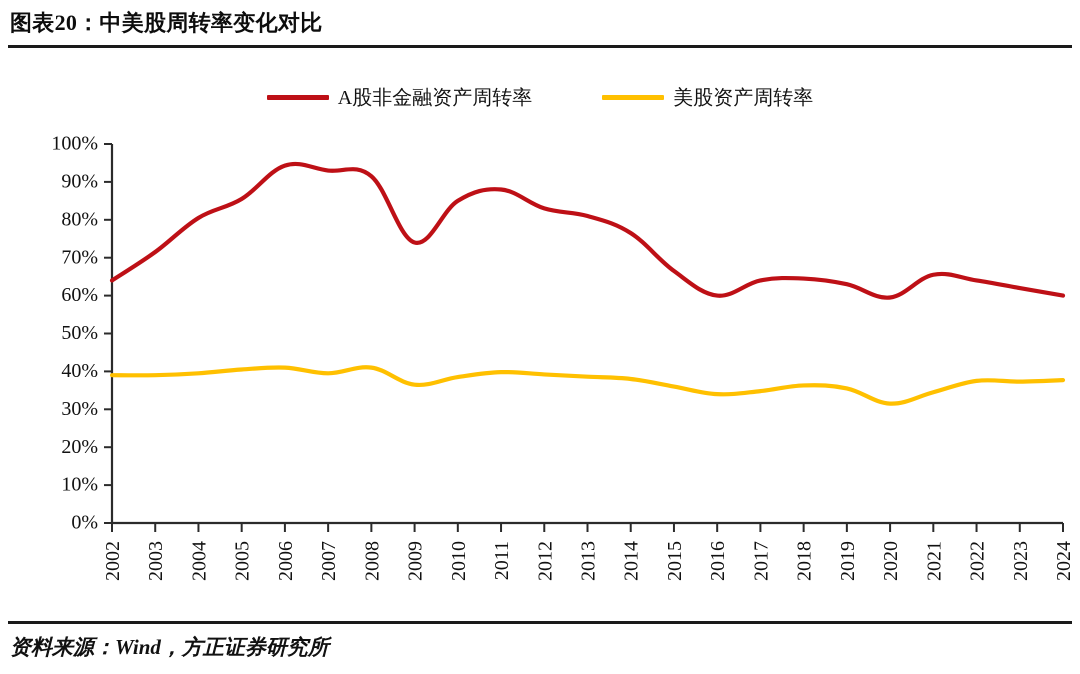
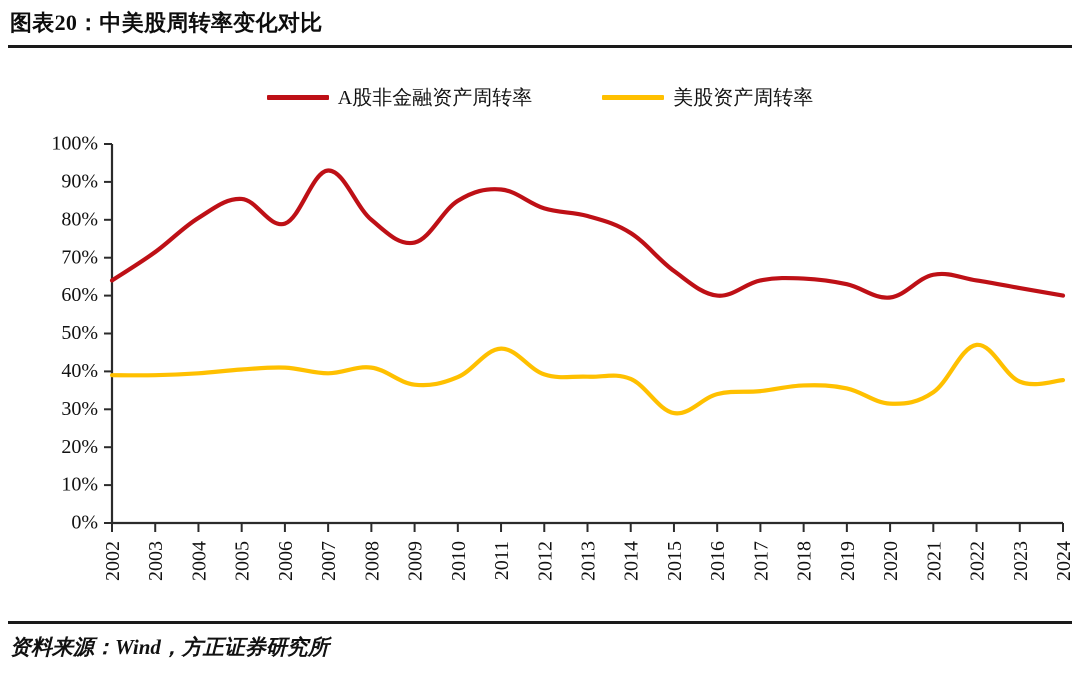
A股非金融资产周转率/2006: 94% -> 79%
A股非金融资产周转率/2008: 92% -> 80%
美股资产周转率/2011: 40% -> 46%
美股资产周转率/2015: 36% -> 29%
美股资产周转率/2022: 38% -> 47%
